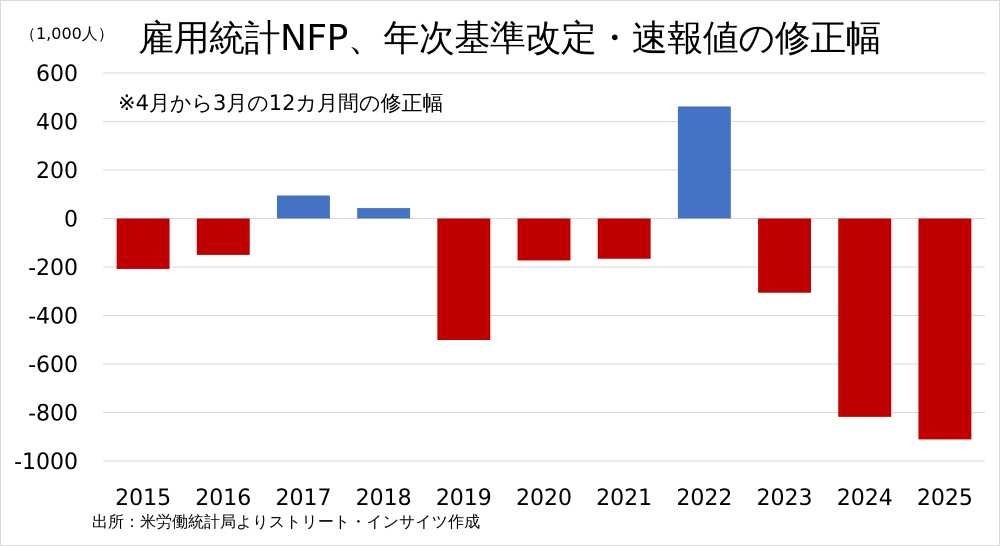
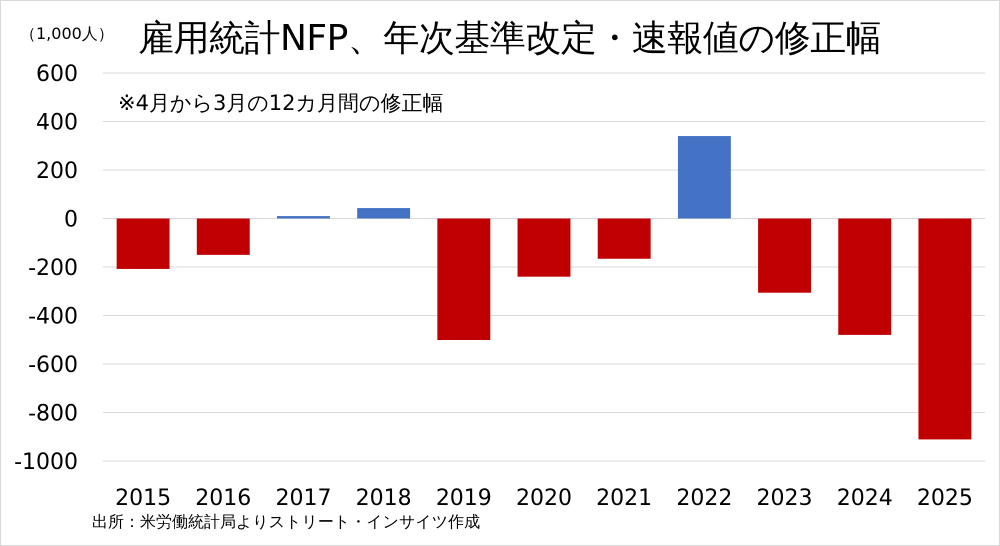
2017: 100 -> 10
2020: -170 -> -240
2022: 460 -> 340
2024: -820 -> -480
